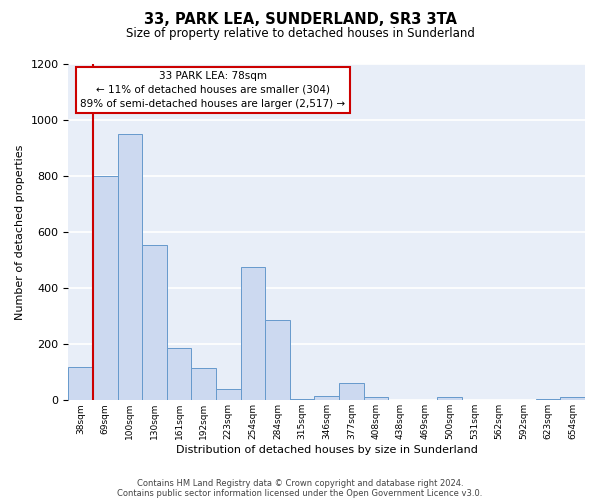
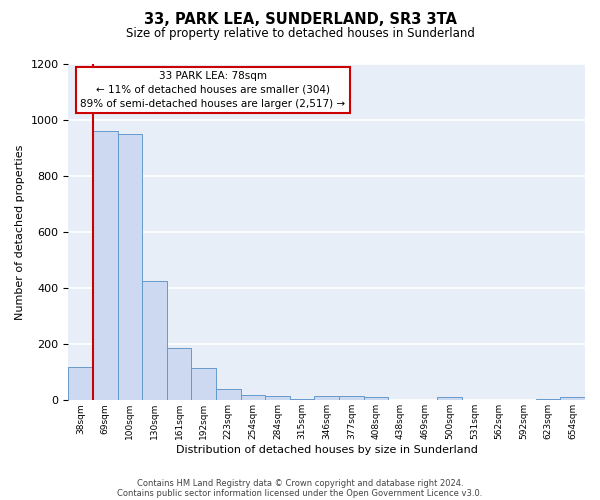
69sqm: 800 -> 960
130sqm: 555 -> 425
254sqm: 475 -> 20
284sqm: 285 -> 17
377sqm: 60 -> 14
